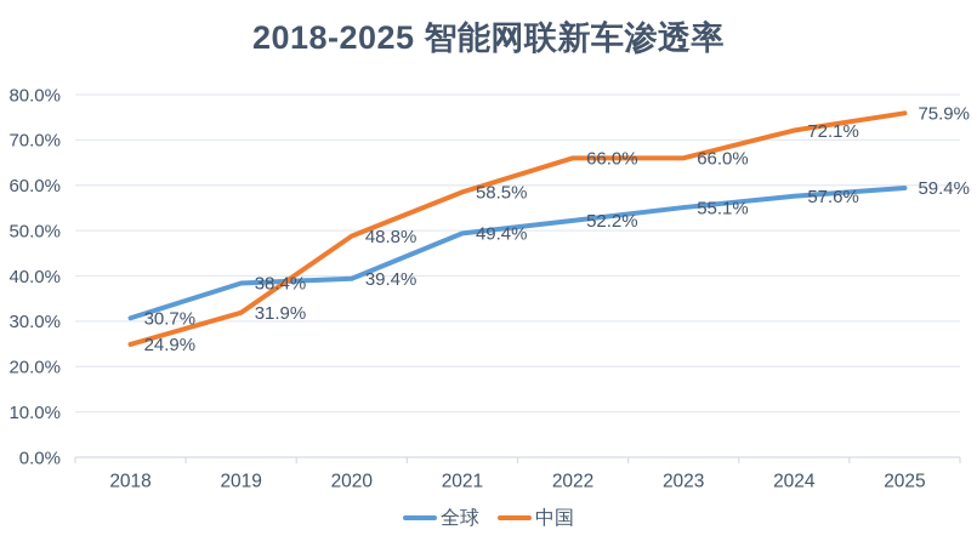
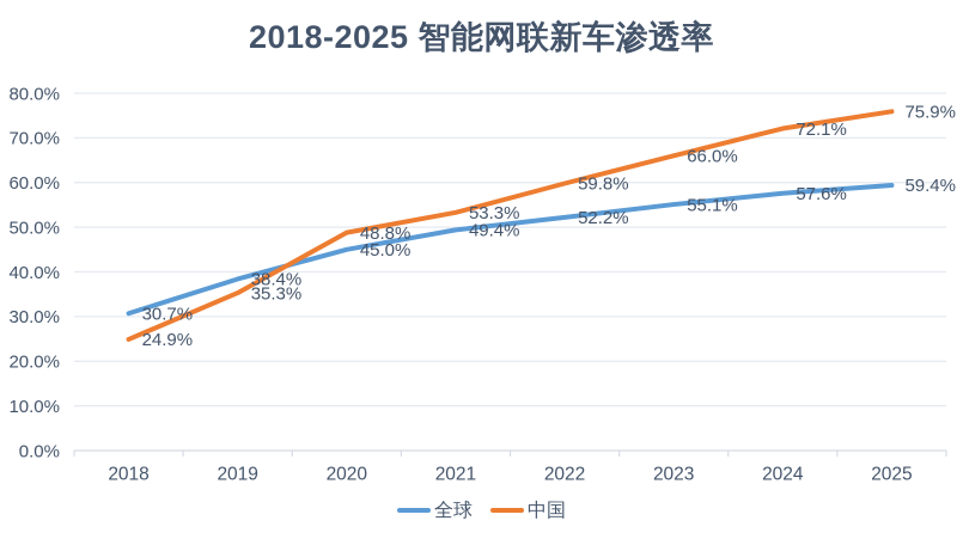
中国/2019: 31.9% -> 35.3%
全球/2020: 39.4% -> 45.0%
中国/2021: 58.5% -> 53.3%
中国/2022: 66.0% -> 59.8%
